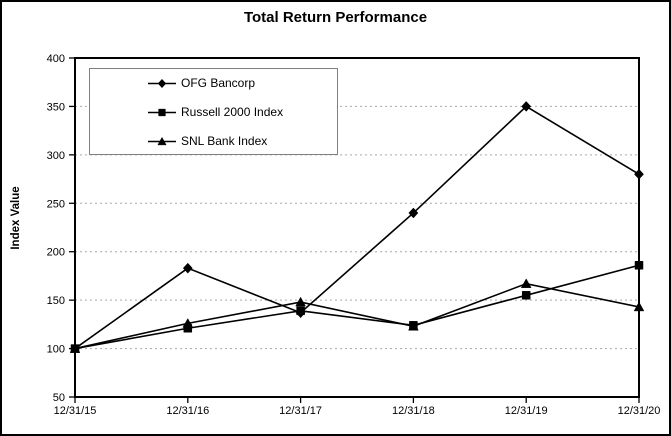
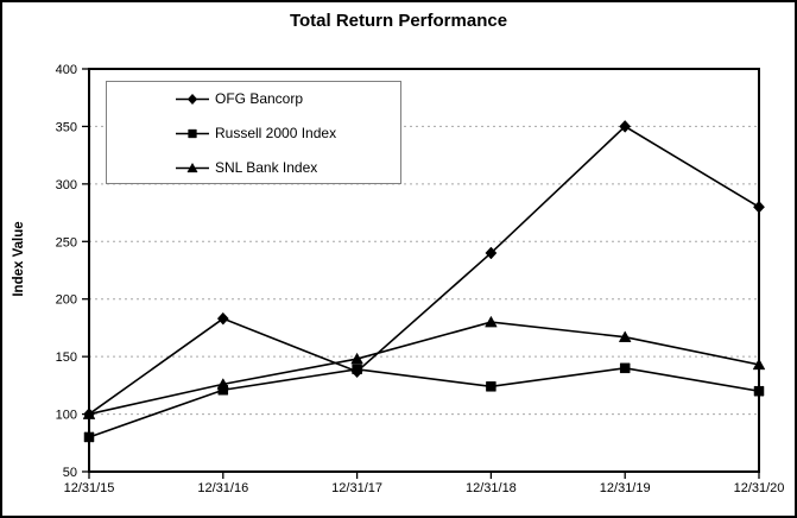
Russell 2000 Index/12/31/15: 100 -> 80
SNL Bank Index/12/31/18: 120 -> 180
Russell 2000 Index/12/31/19: 160 -> 140
Russell 2000 Index/12/31/20: 190 -> 120
